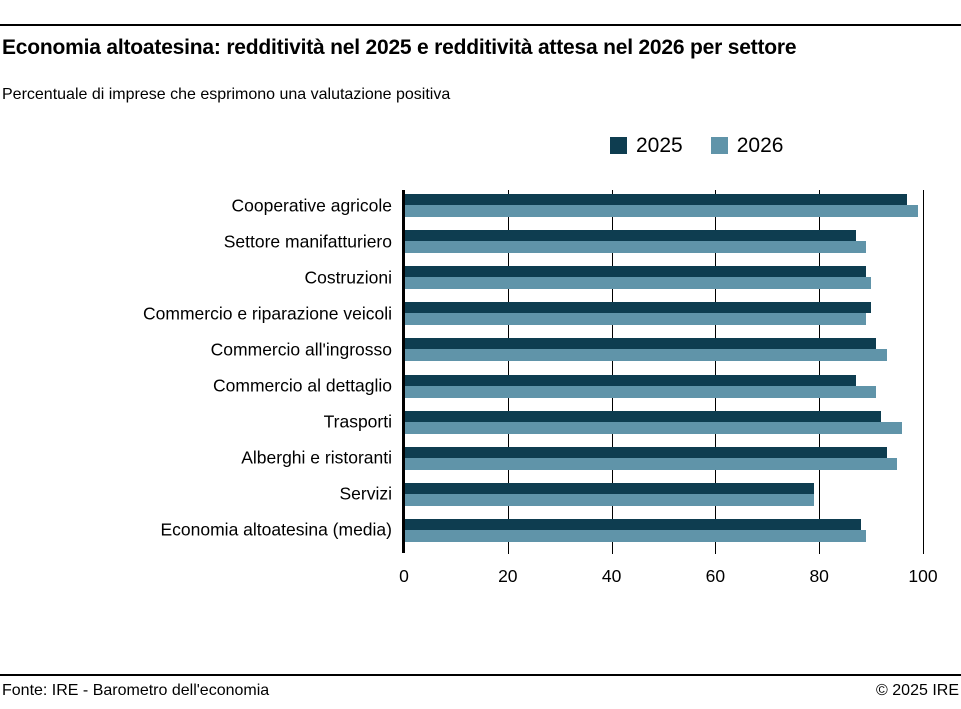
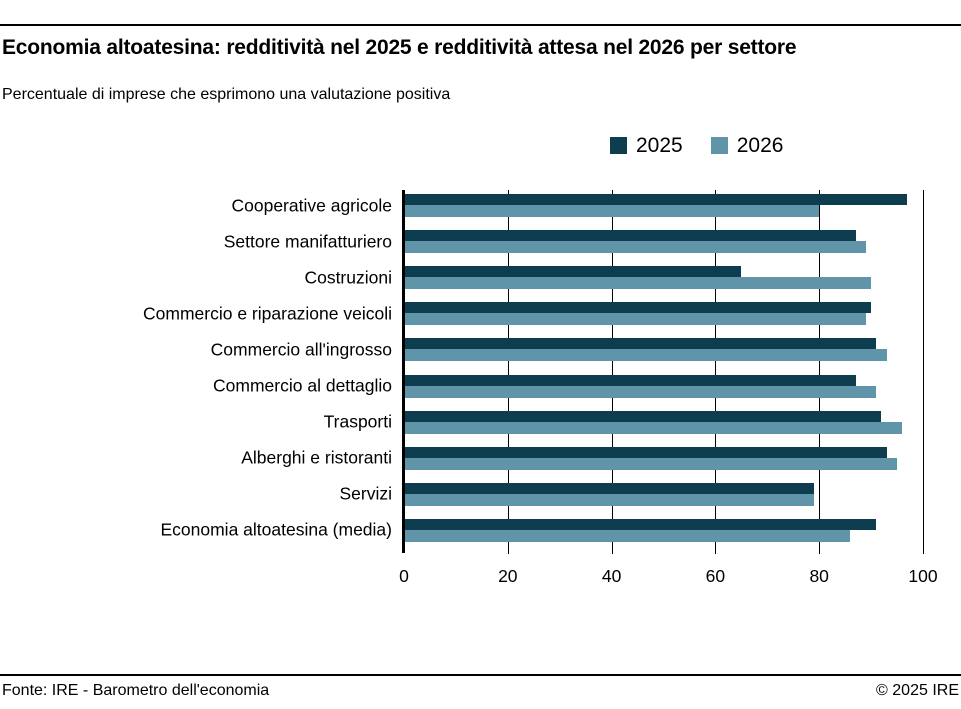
2026/Cooperative agricole: 99 -> 80
2025/Costruzioni: 89 -> 65
2025/Economia altoatesina (media): 88 -> 91
2026/Economia altoatesina (media): 89 -> 86
